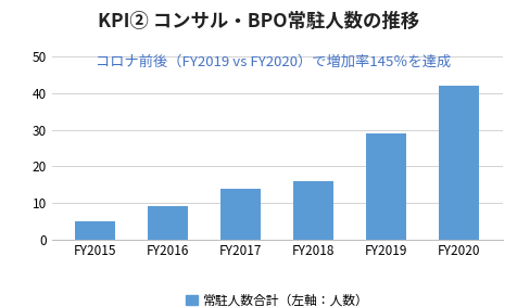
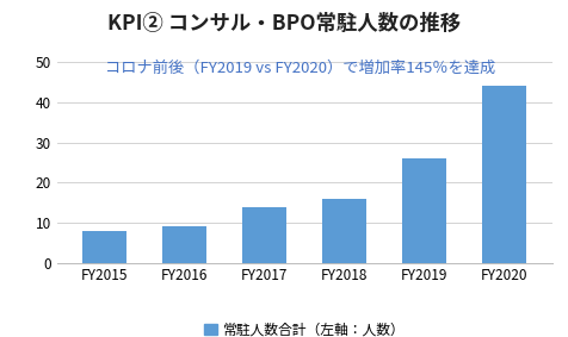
FY2015: 5 -> 8
FY2019: 29 -> 26
FY2020: 42 -> 44
